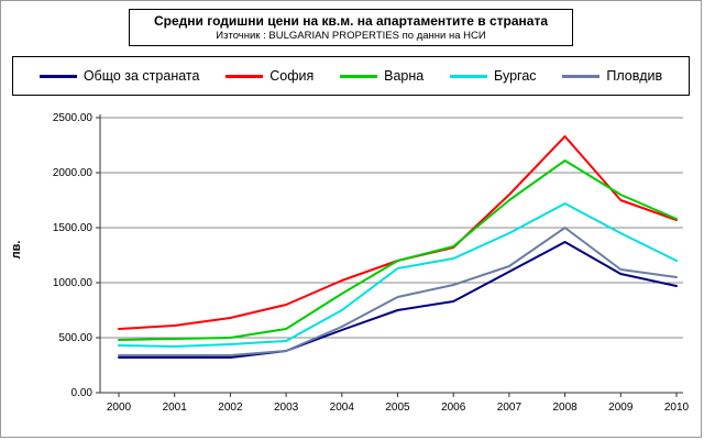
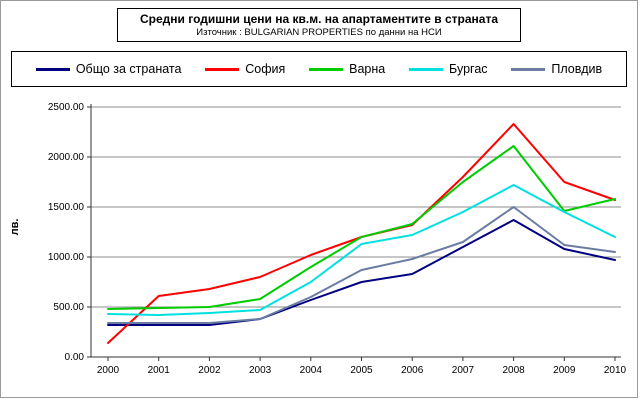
София/2000: 580 -> 140
Варна/2009: 1800 -> 1460
